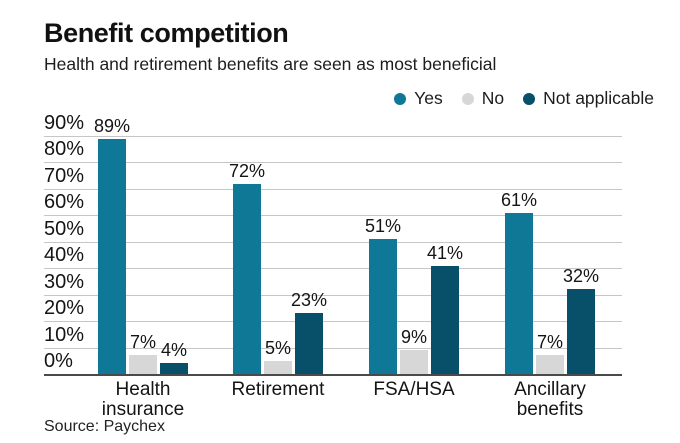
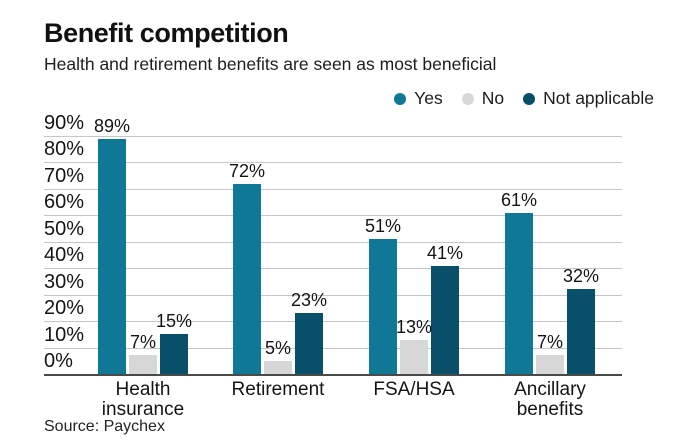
Not applicable/Health insurance: 4% -> 15%
No/FSA/HSA: 9% -> 13%
